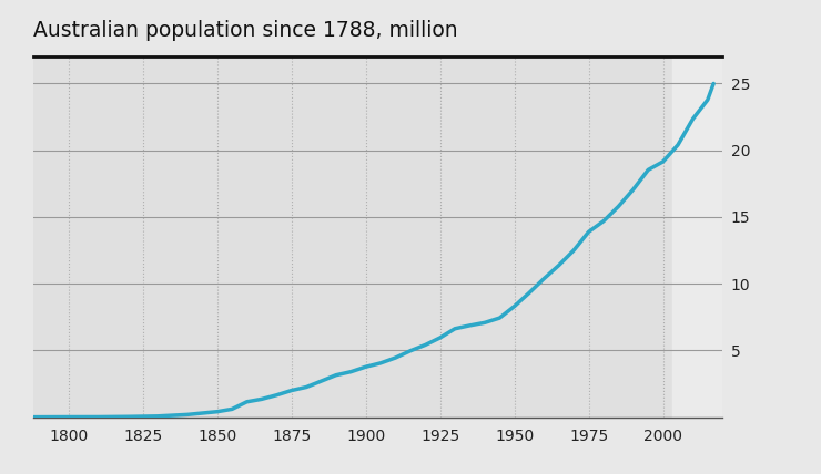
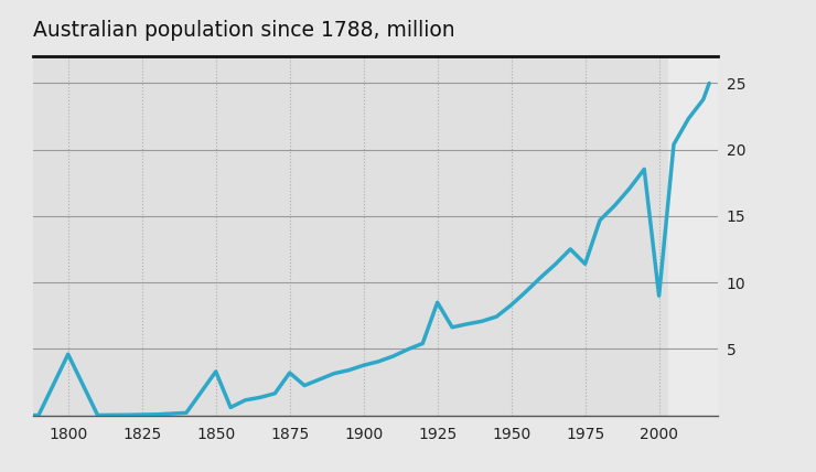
1800: 0.0 -> 4.6
1850: 0.4 -> 3.3
1875: 2.0 -> 3.2
1925: 6.0 -> 8.5
1975: 13.9 -> 11.4
2000: 19.1 -> 9.0
